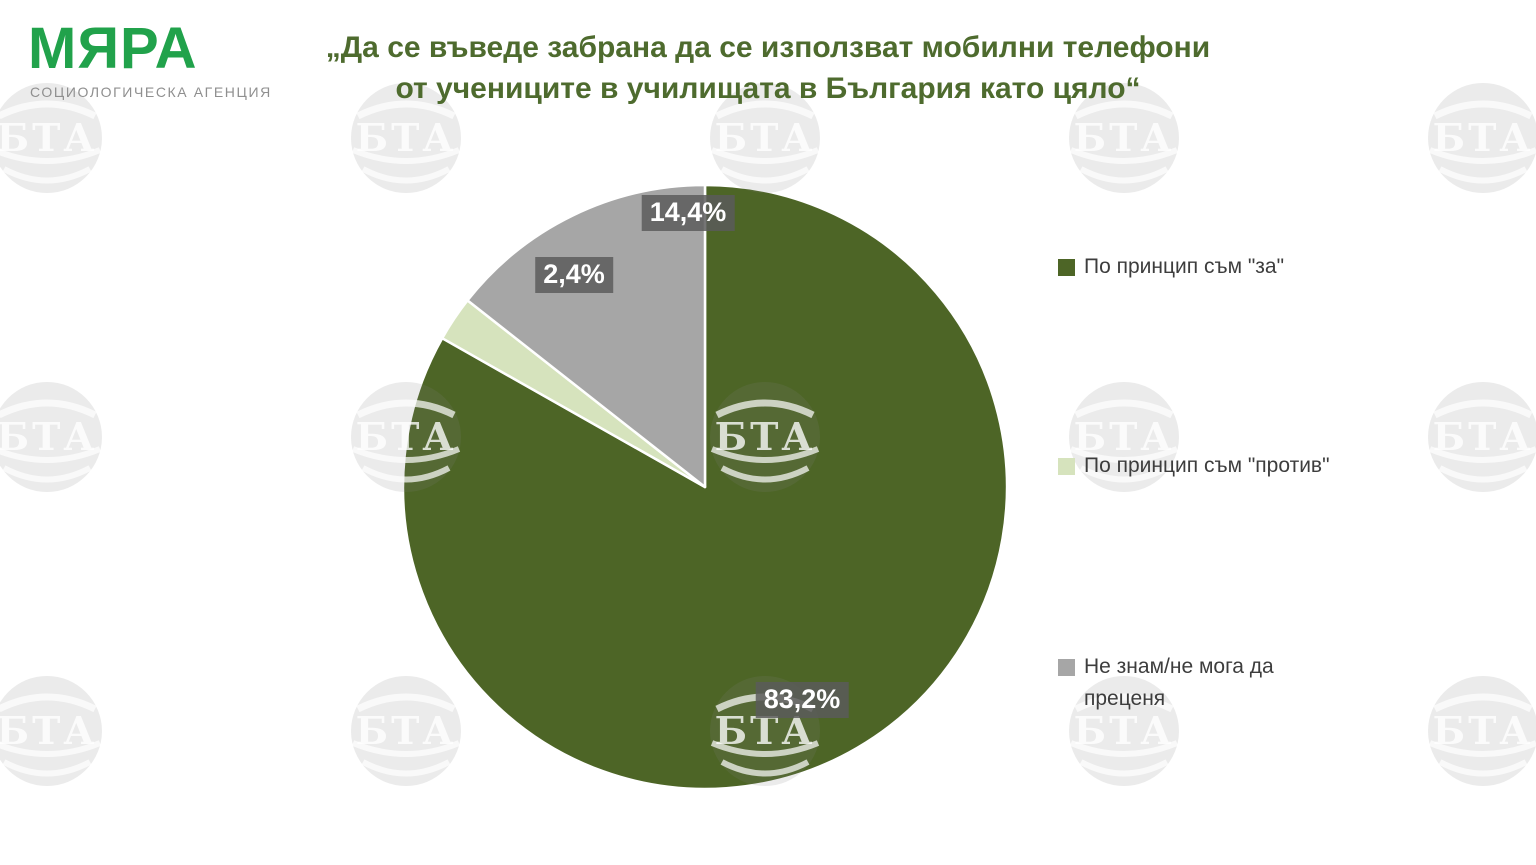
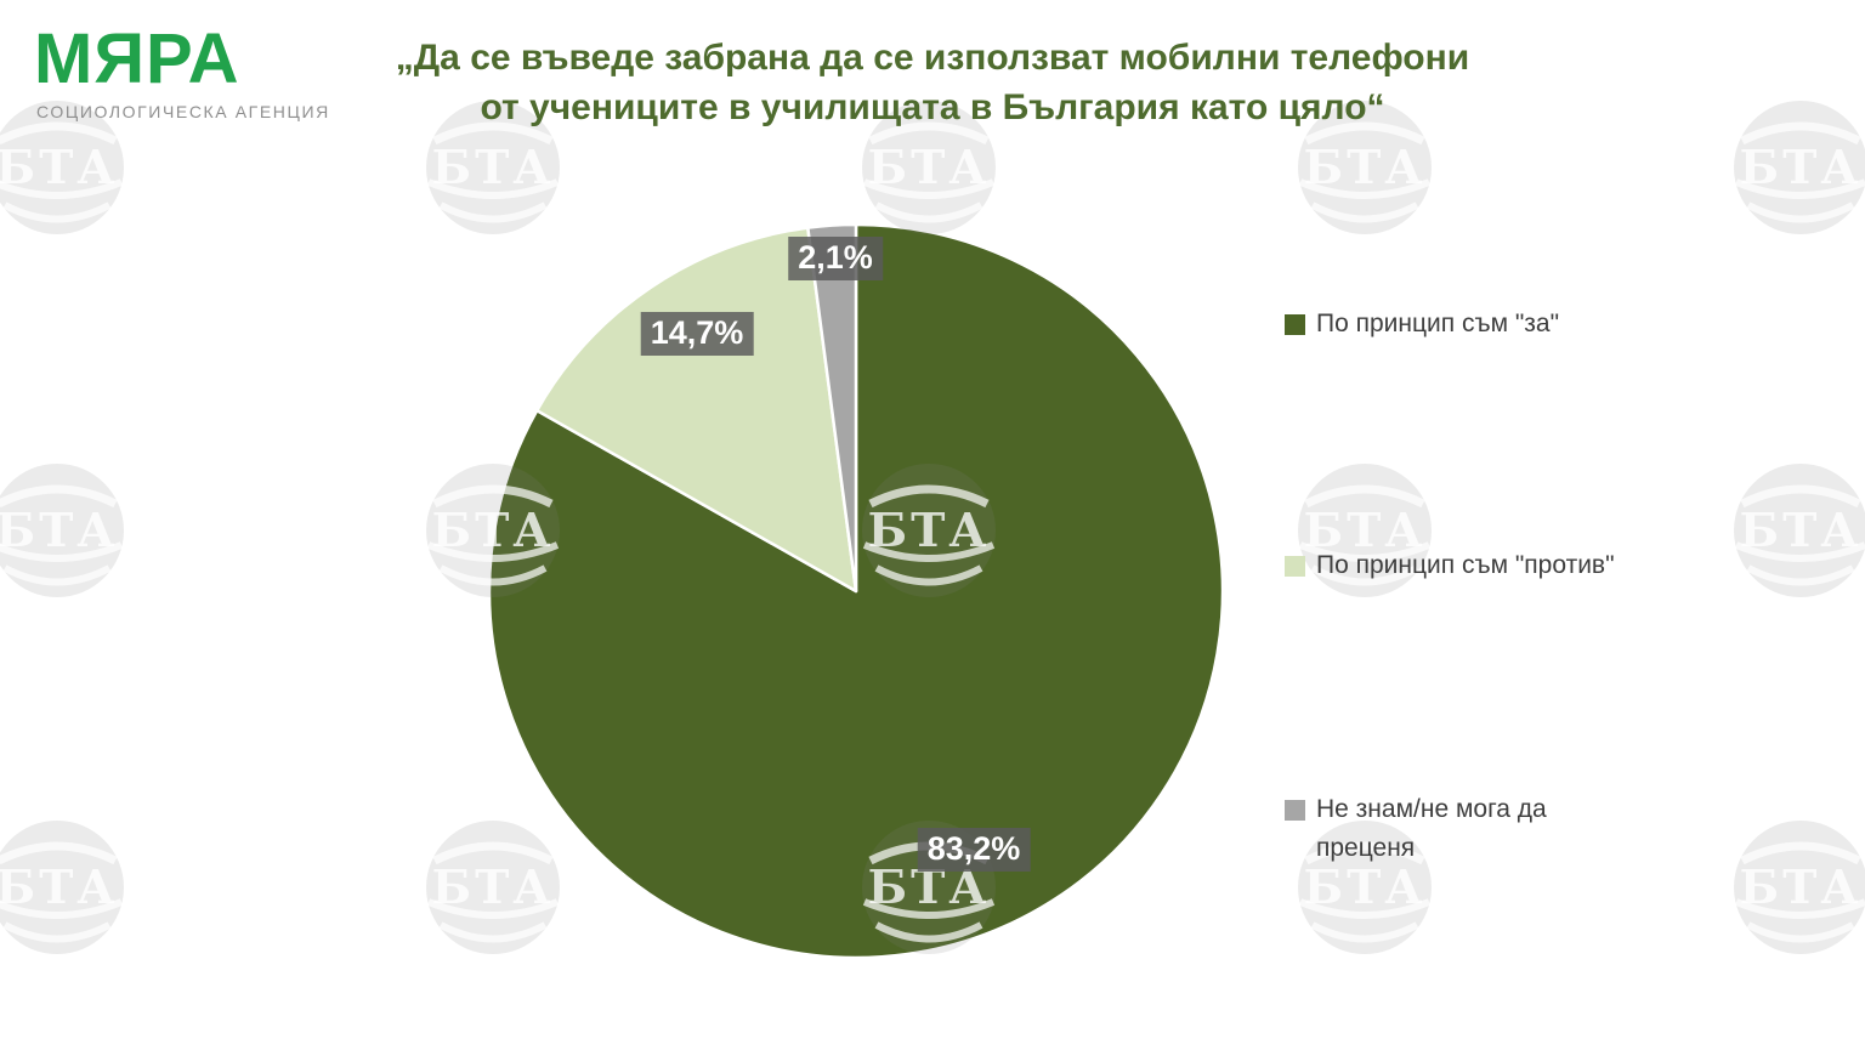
По принцип съм "против": 2,4% -> 14,7%
Не знам/не мога да преценя: 14,4% -> 2,1%
